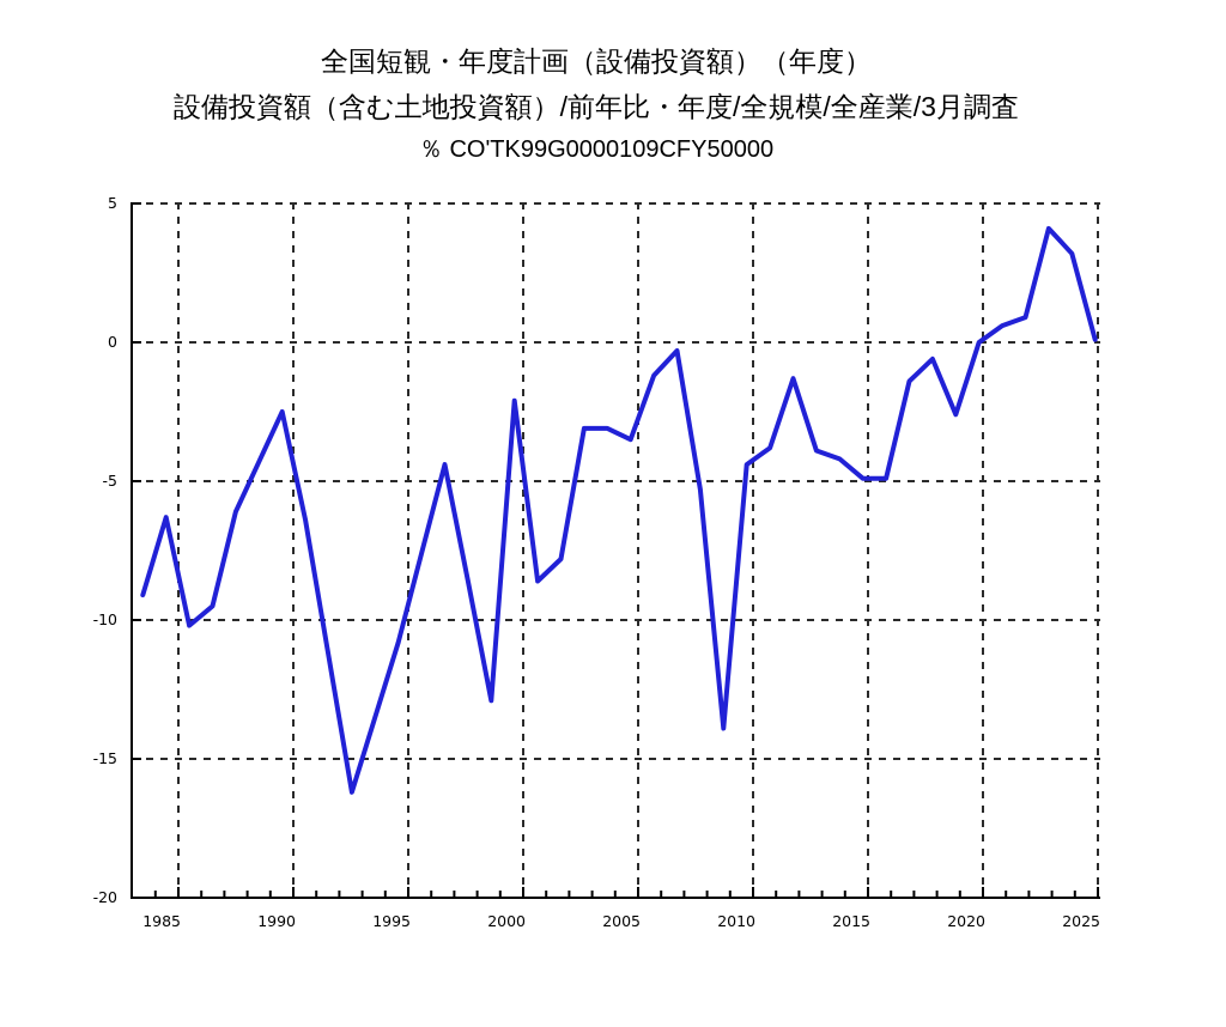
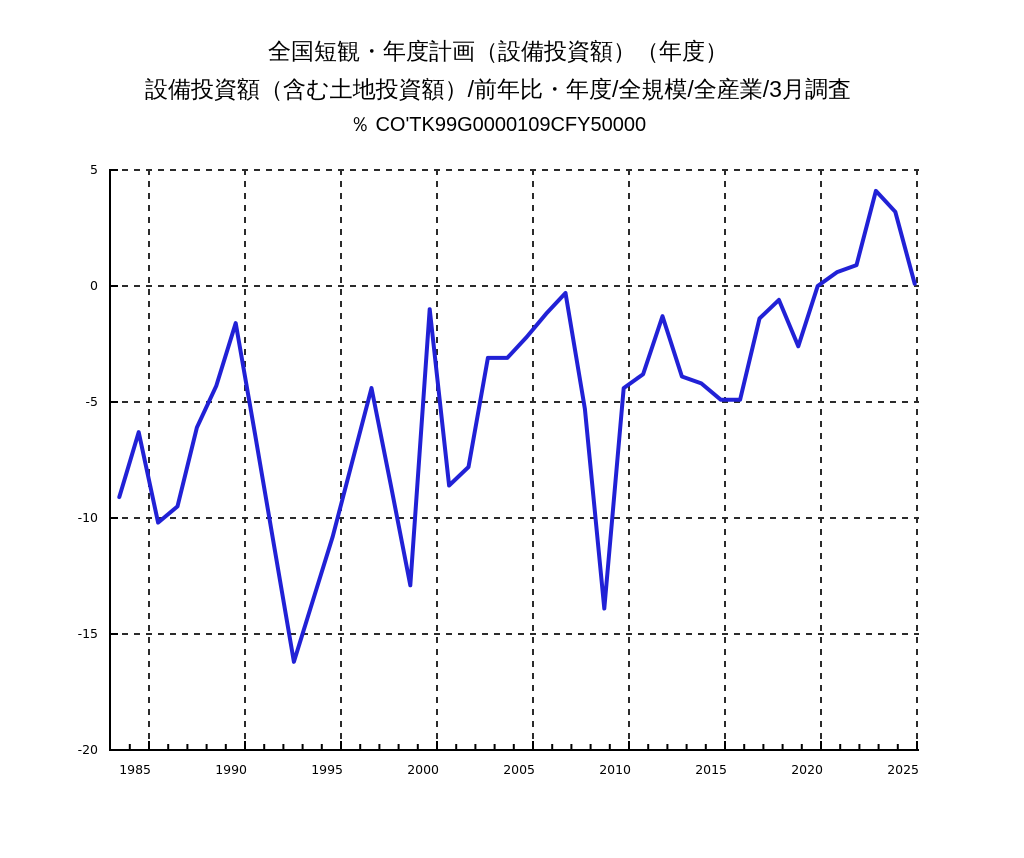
1990: -2.5 -> -1.6
2000: -2.1 -> -1.0
2005: -3.5 -> -2.2
